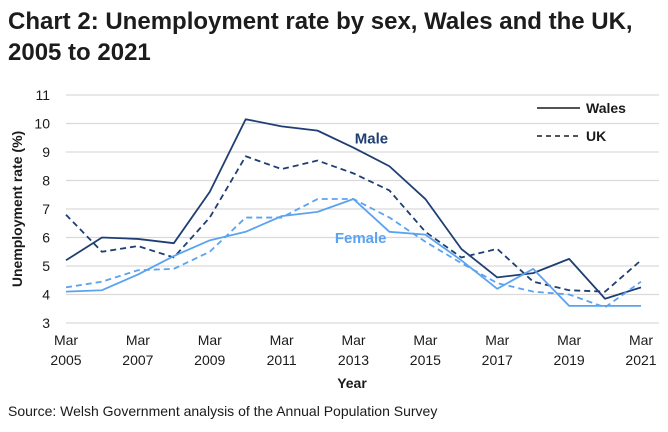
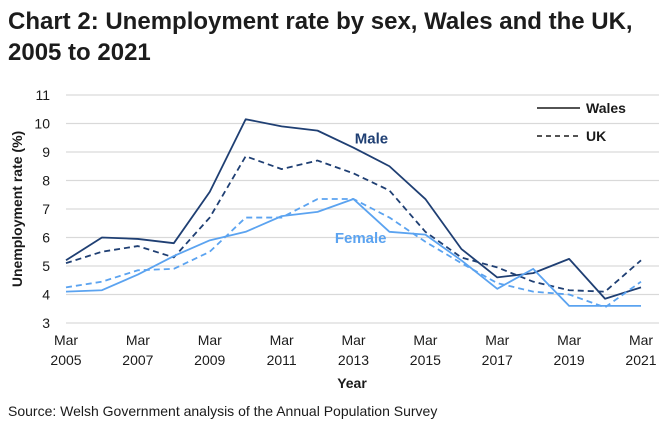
UK Male/2005: 6.8 -> 5.1
UK Male/2017: 5.6 -> 5.0
